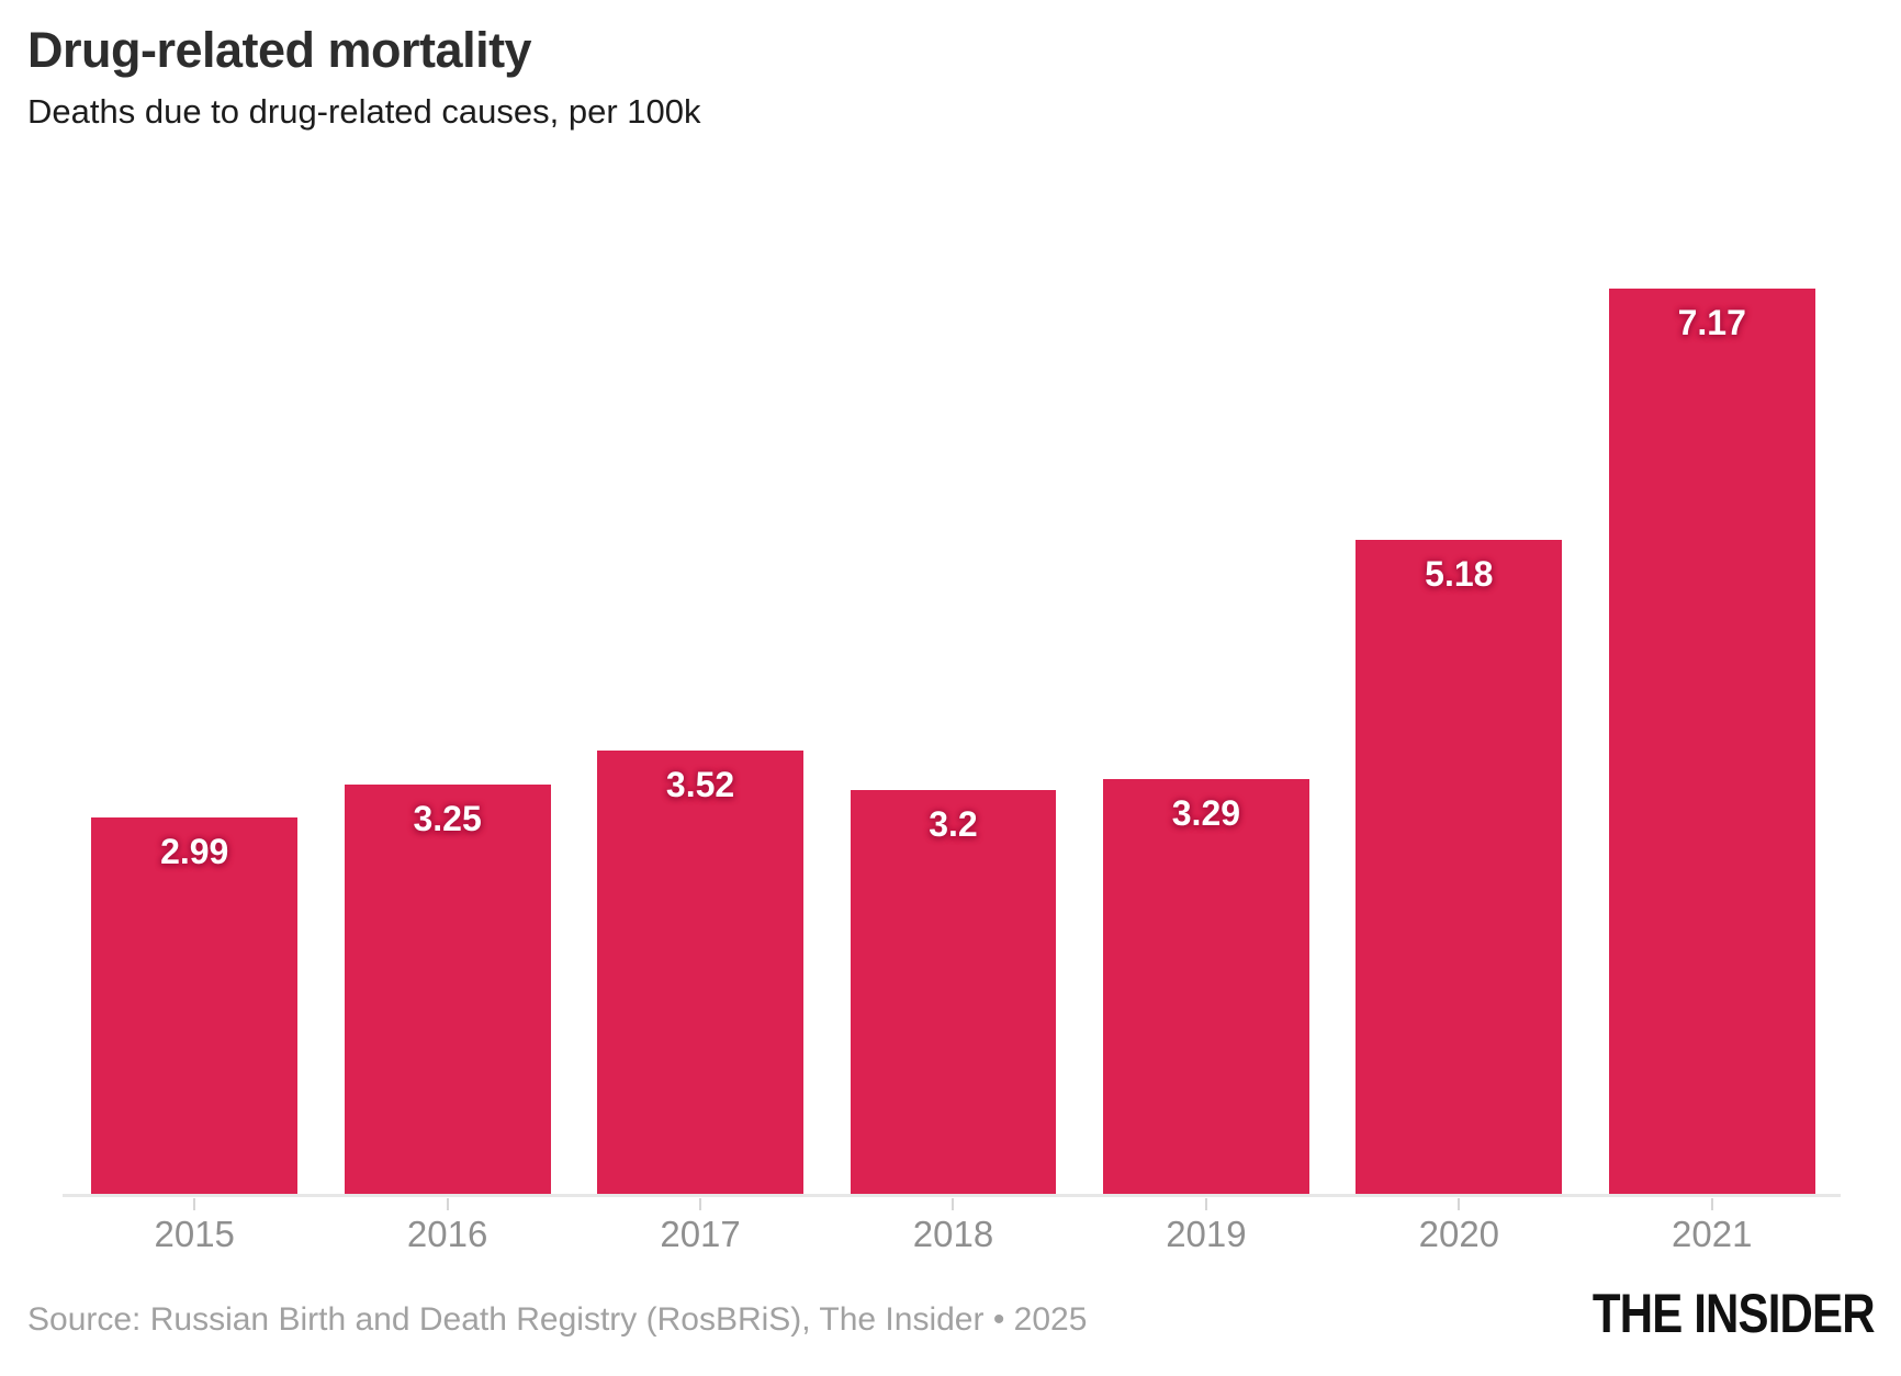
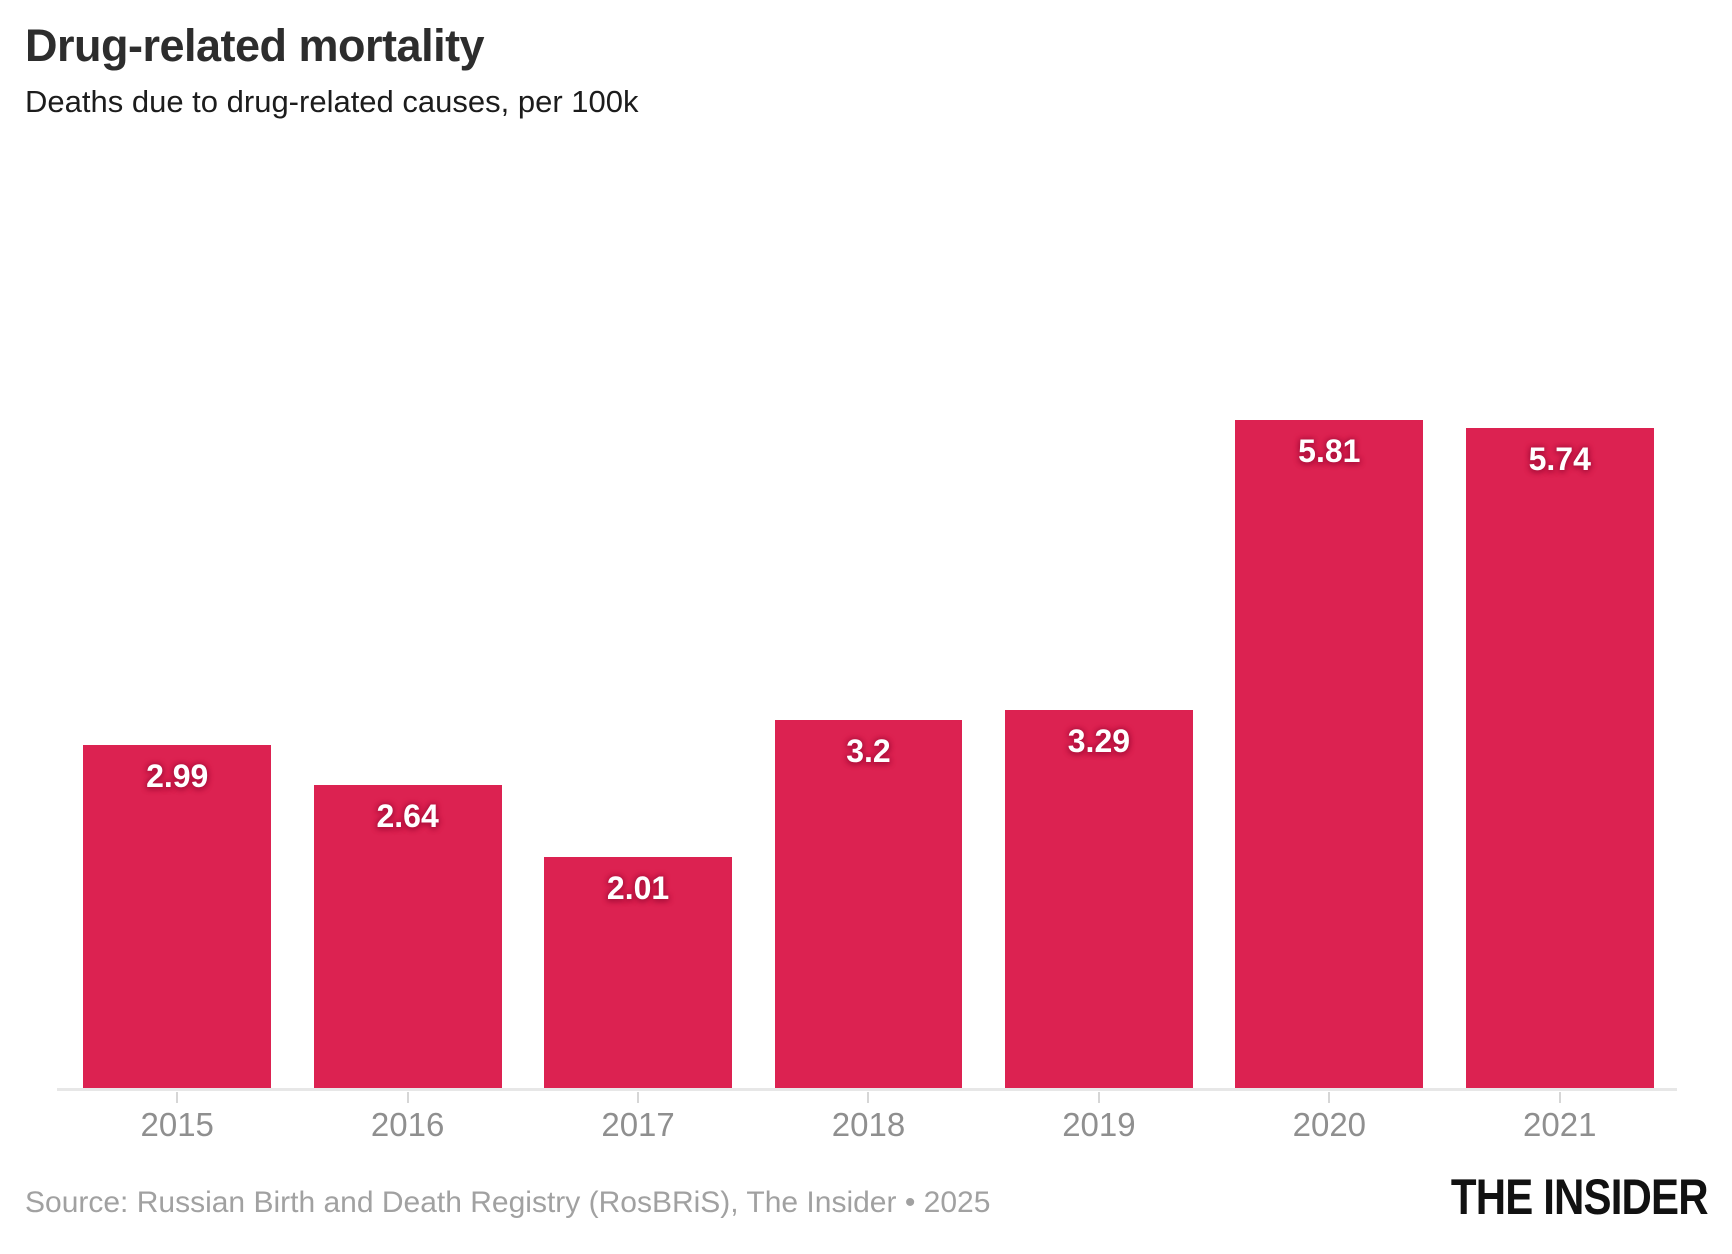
2016: 3.25 -> 2.64
2017: 3.52 -> 2.01
2020: 5.18 -> 5.81
2021: 7.17 -> 5.74
